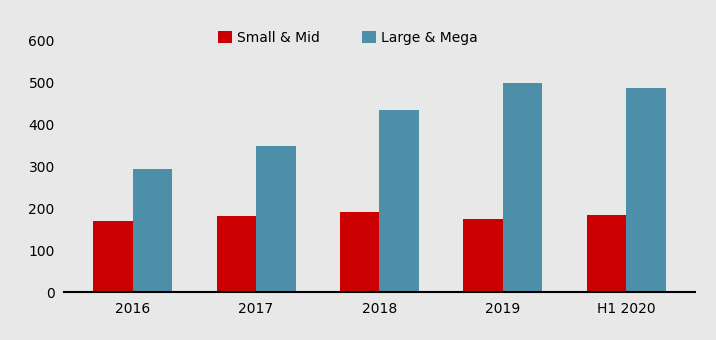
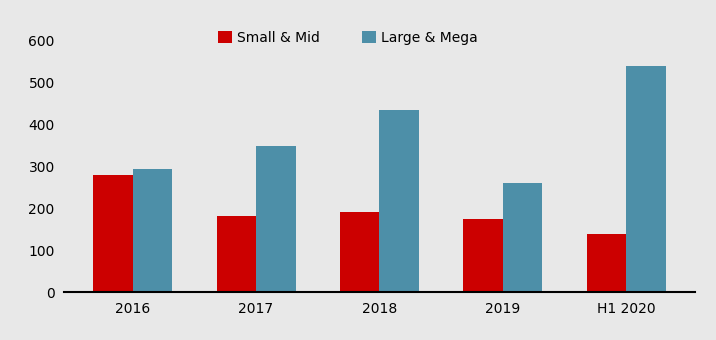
Small & Mid/2016: 170 -> 280
Large & Mega/2019: 500 -> 260
Small & Mid/H1 2020: 185 -> 140
Large & Mega/H1 2020: 487 -> 540
